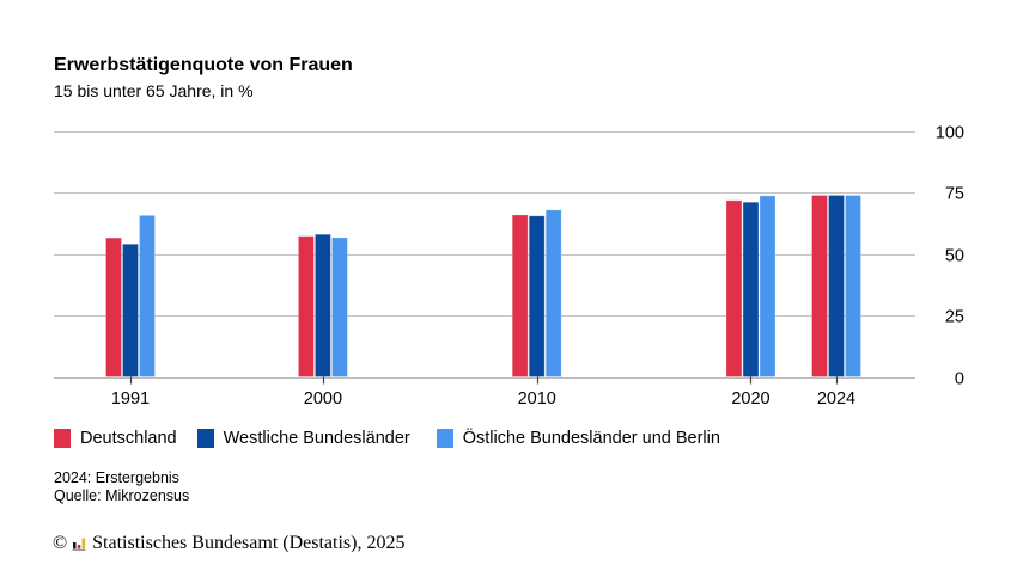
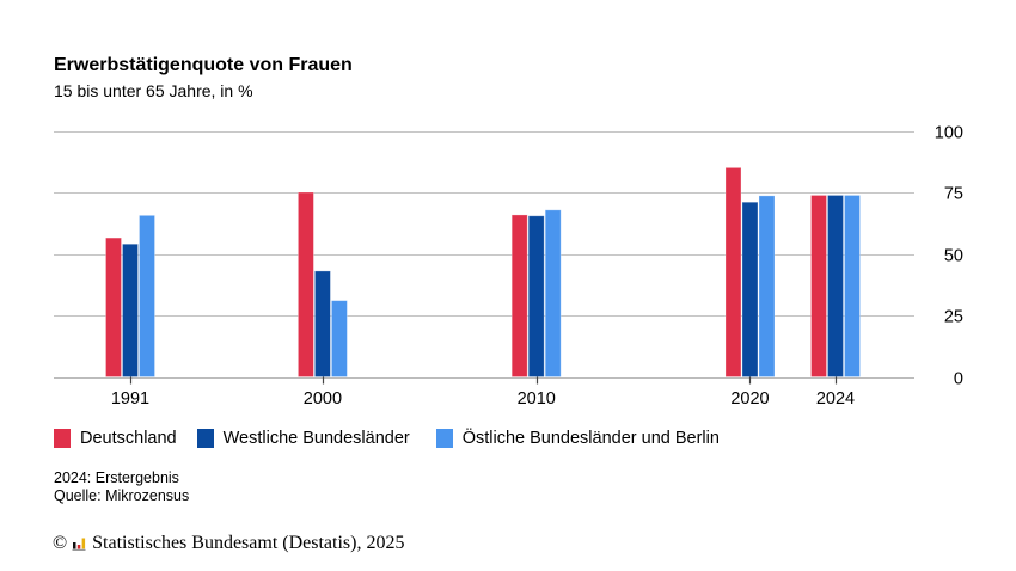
Deutschland/2000: 57 -> 75
Westliche Bundesländer/2000: 58 -> 43
Östliche Bundesländer und Berlin/2000: 57 -> 31
Deutschland/2020: 72 -> 85
